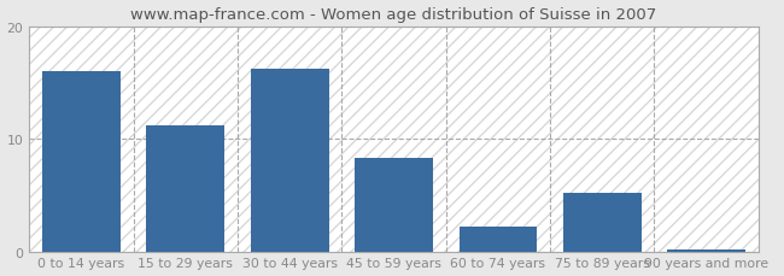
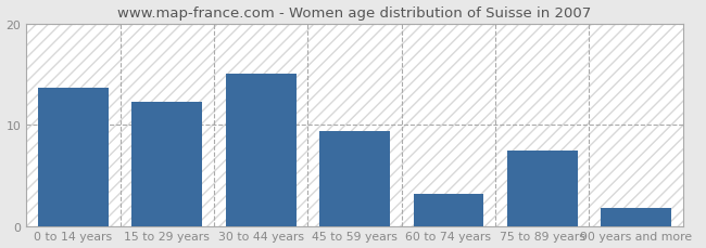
0 to 14 years: 16.0 -> 13.6
15 to 29 years: 11.2 -> 12.2
30 to 44 years: 16.2 -> 15.0
45 to 59 years: 8.3 -> 9.4
60 to 74 years: 2.2 -> 3.2
75 to 89 years: 5.2 -> 7.4
90 years and more: 0.2 -> 1.8
